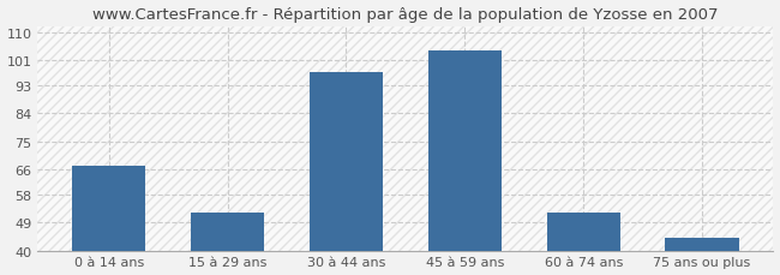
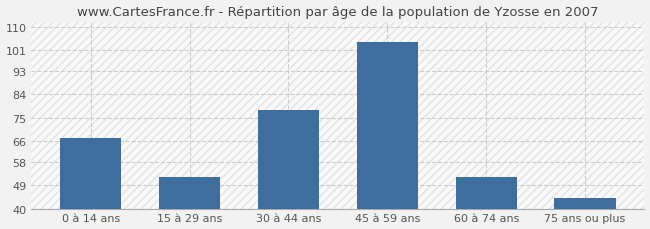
30 à 44 ans: 97 -> 78
